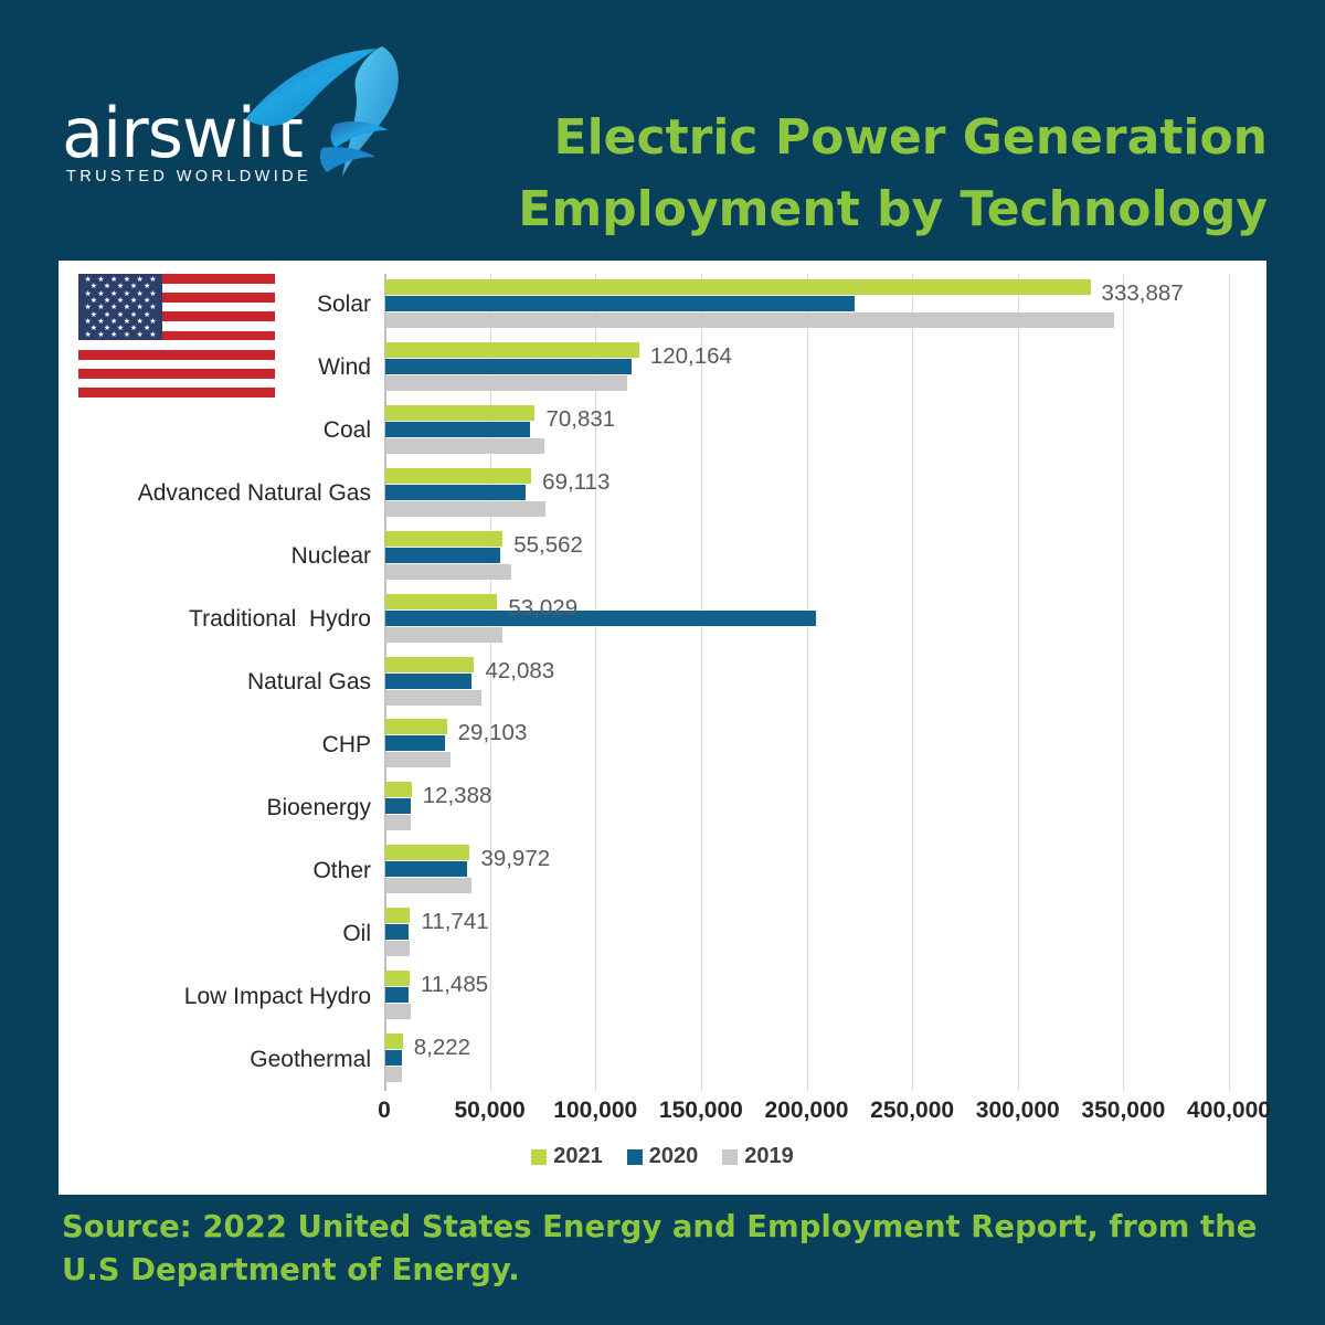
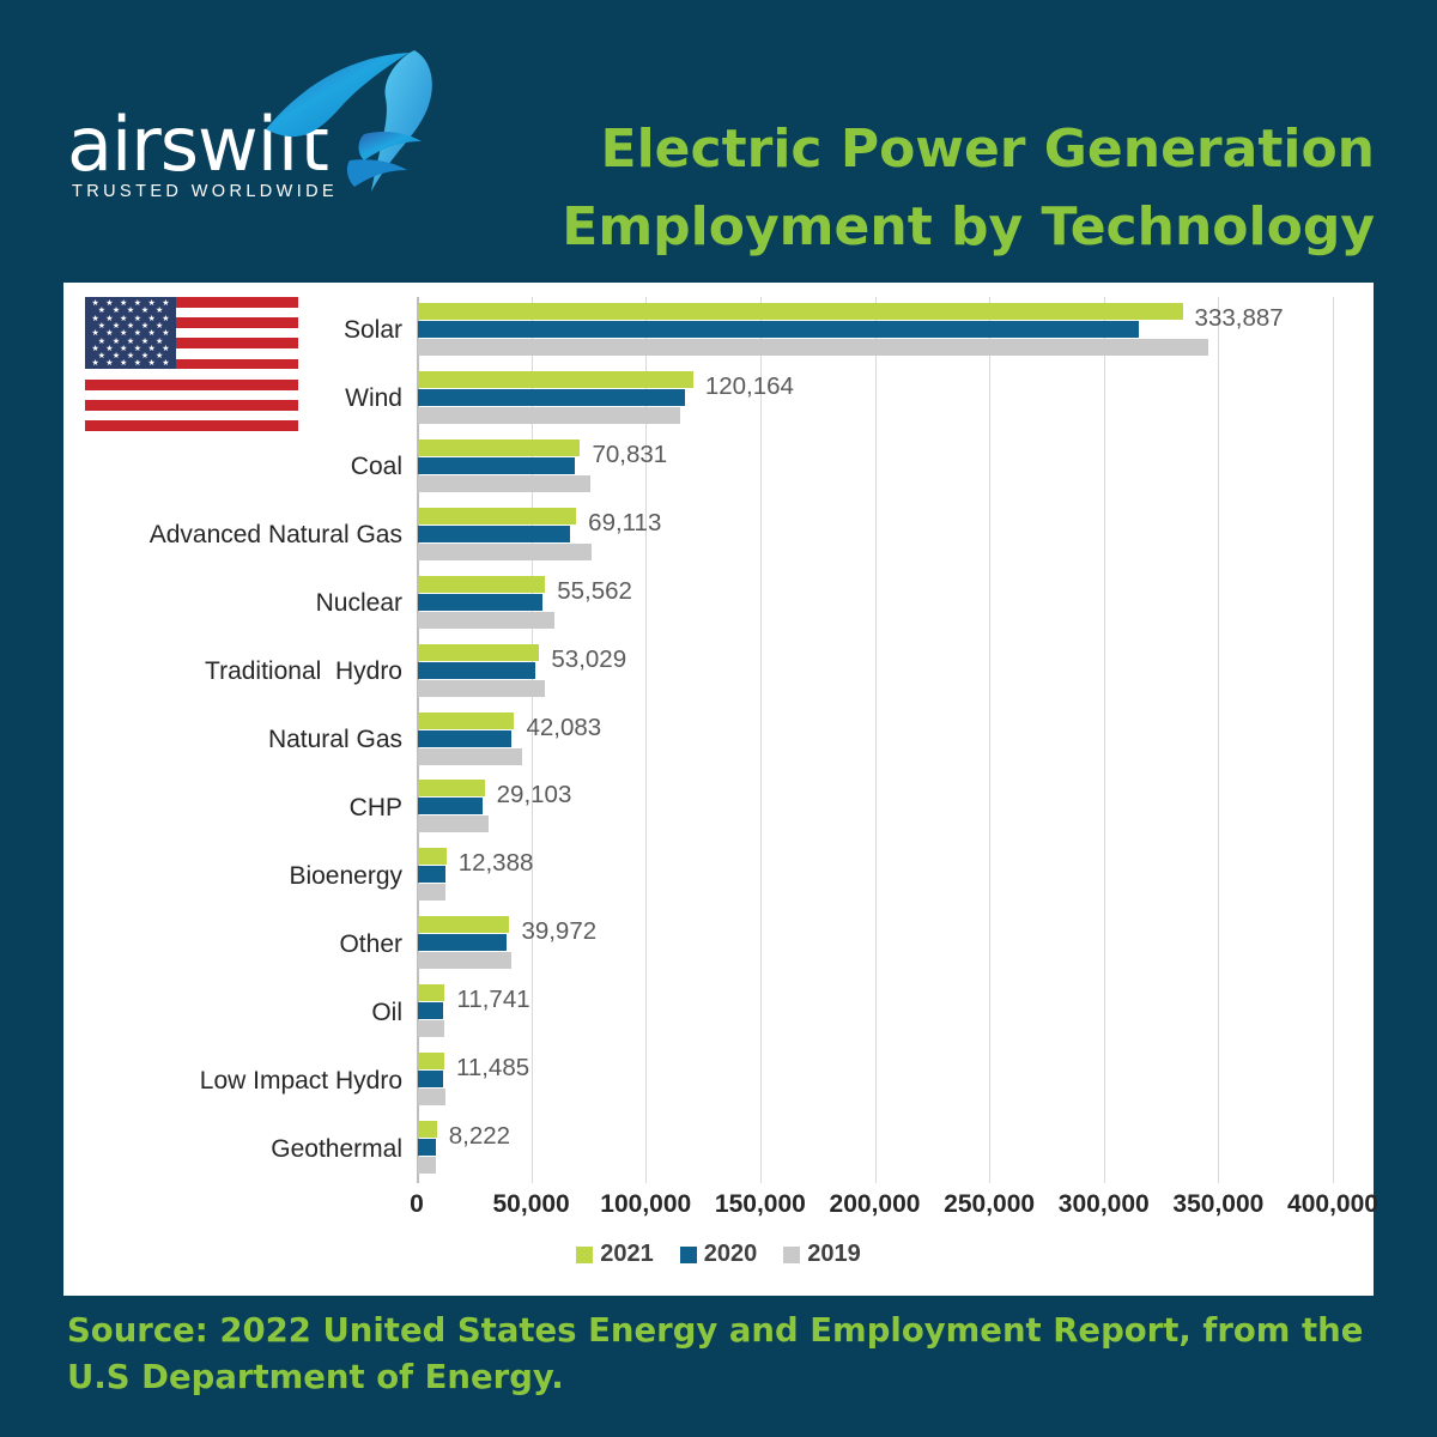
2020/Solar: 222000 -> 315000
2020/Traditional Hydro: 204000 -> 51000
